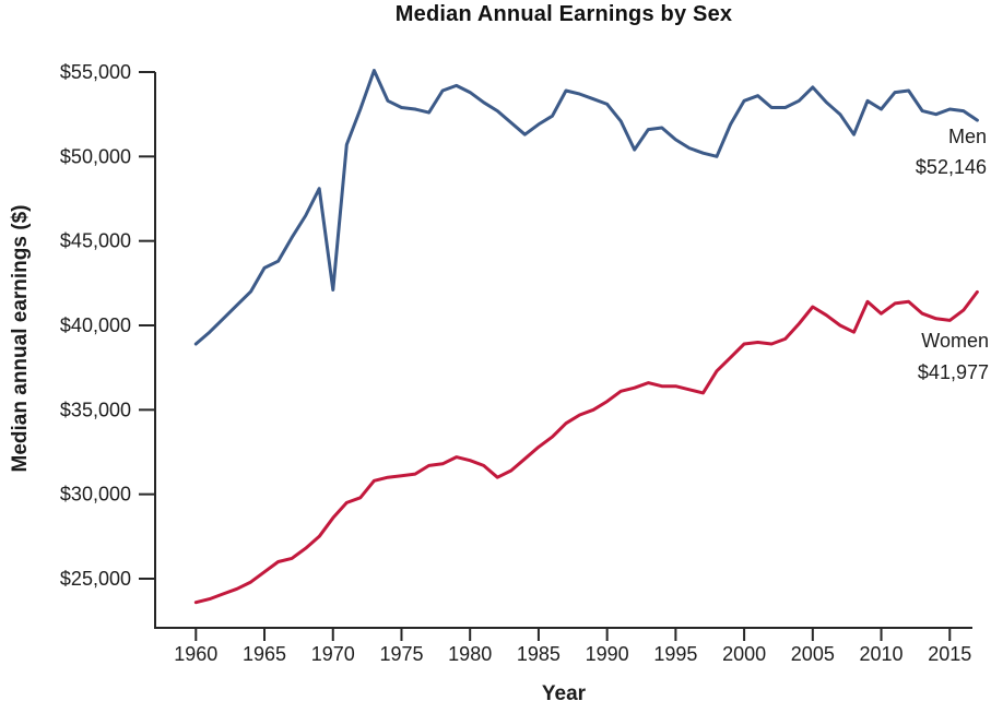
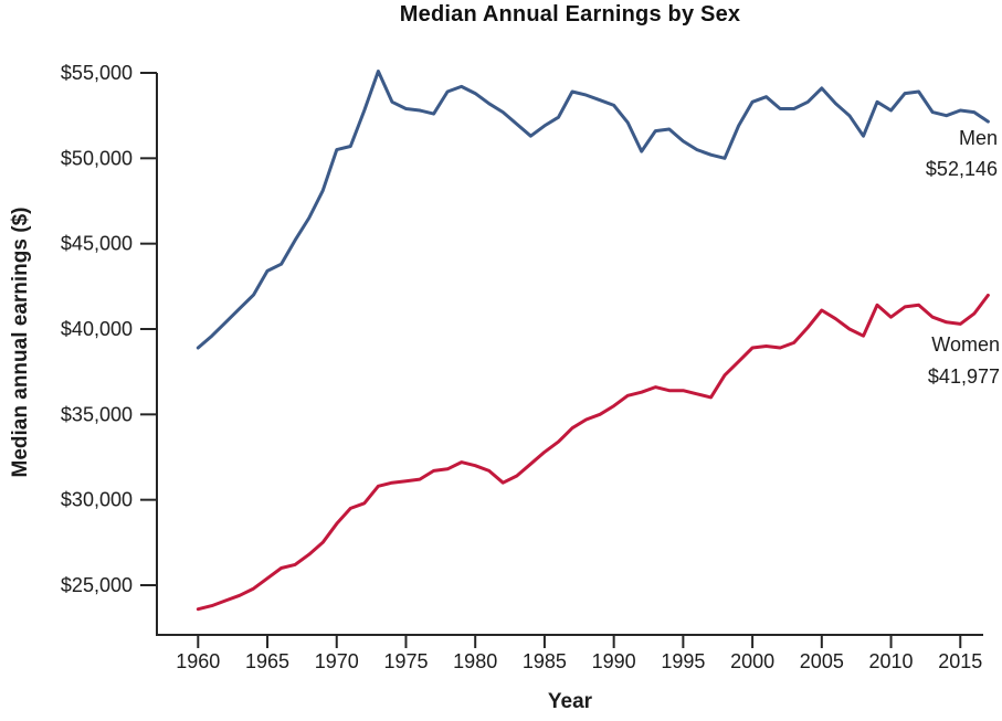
Men/1970: $42100 -> $50500
